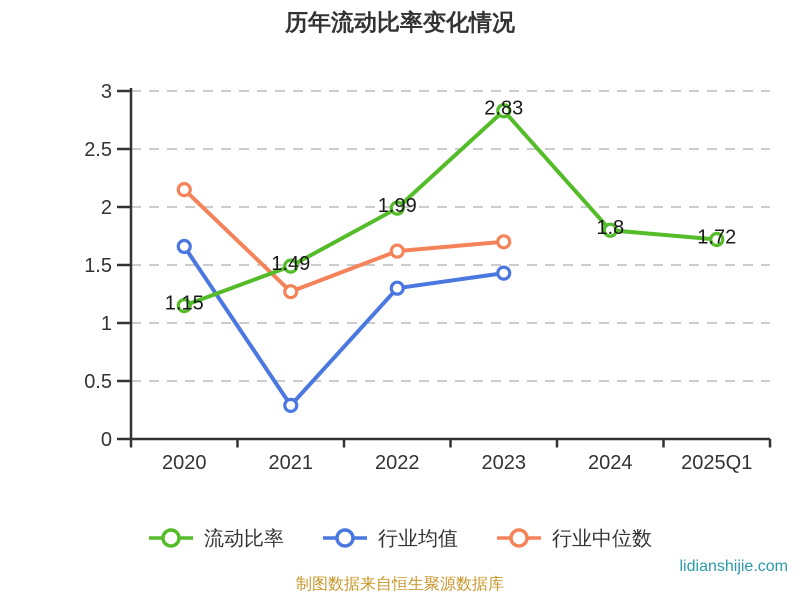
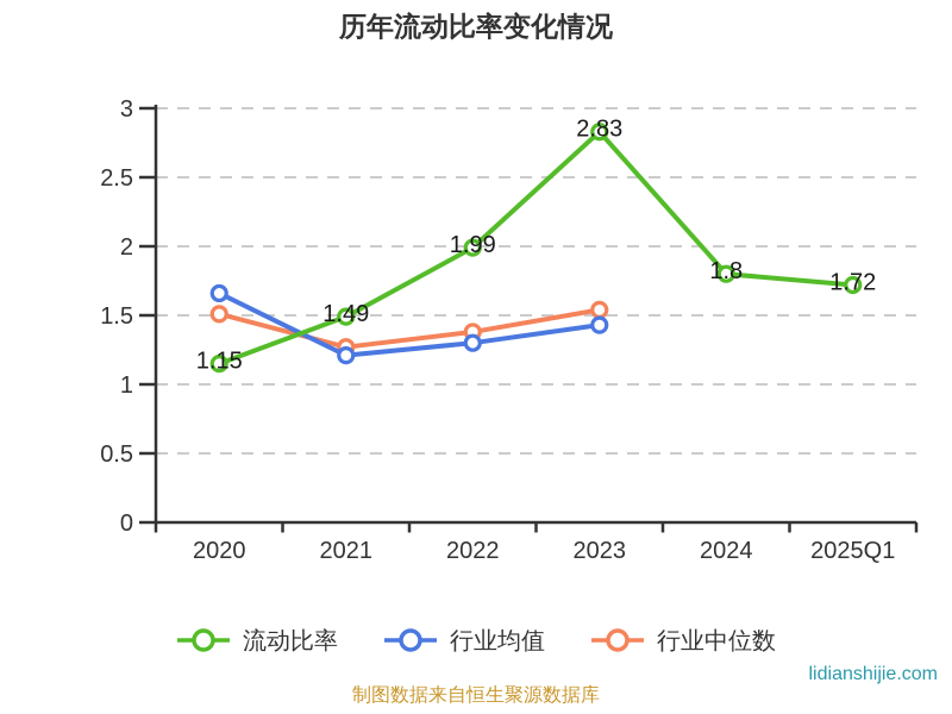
行业中位数/2020: 2.15 -> 1.51
行业均值/2021: 0.29 -> 1.21
行业中位数/2022: 1.62 -> 1.38
行业中位数/2023: 1.70 -> 1.54
